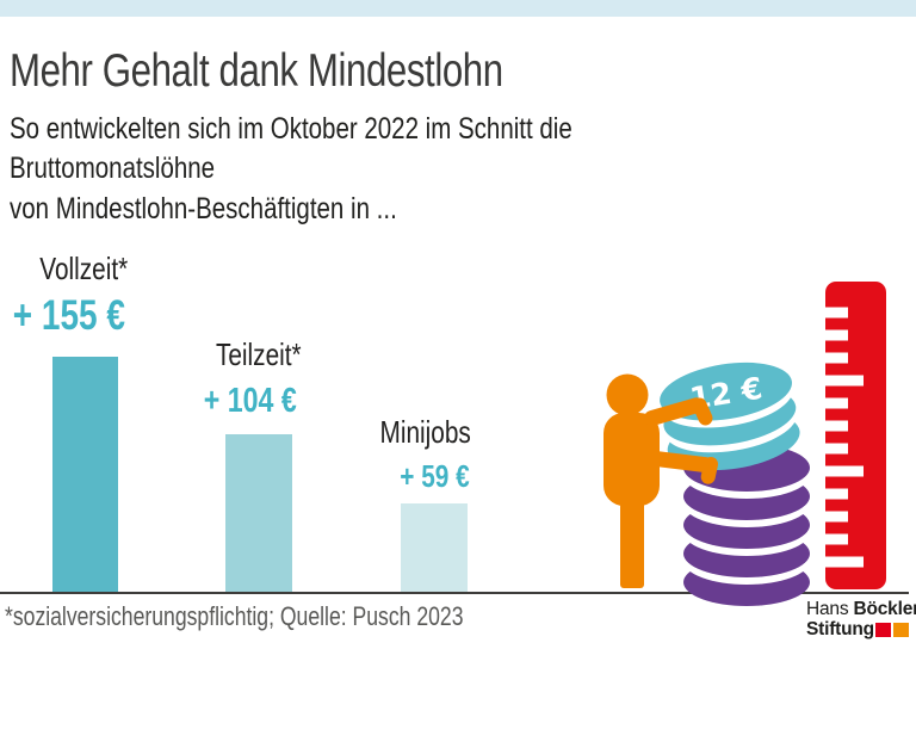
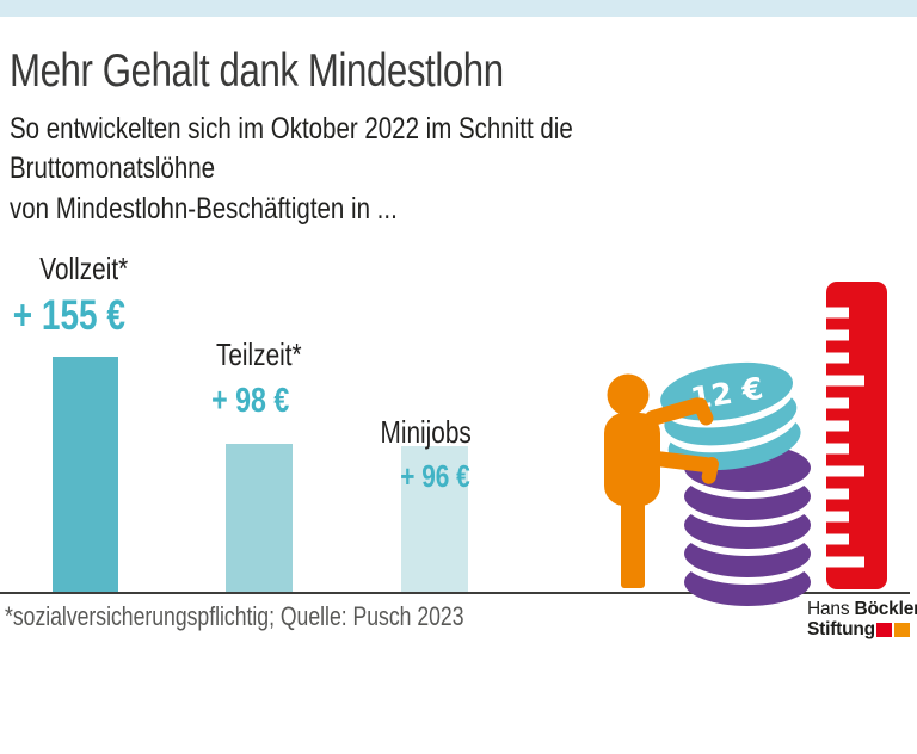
Teilzeit*: 104 -> 98
Minijobs: 59 -> 96
